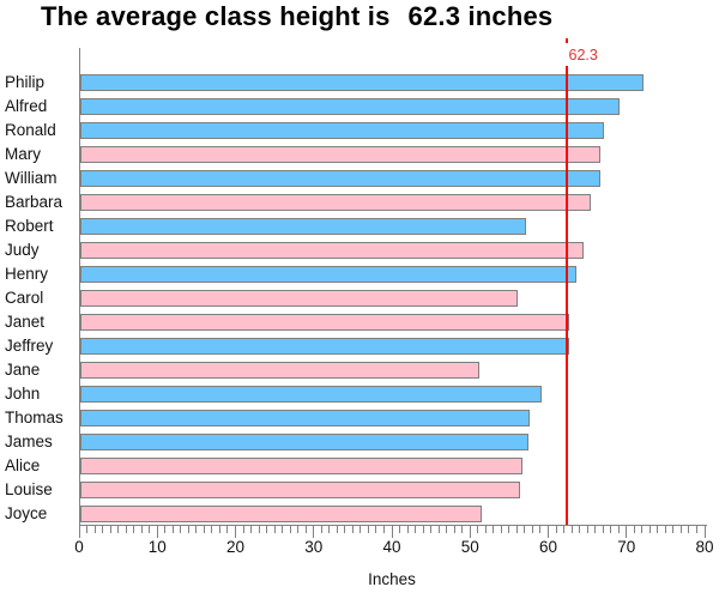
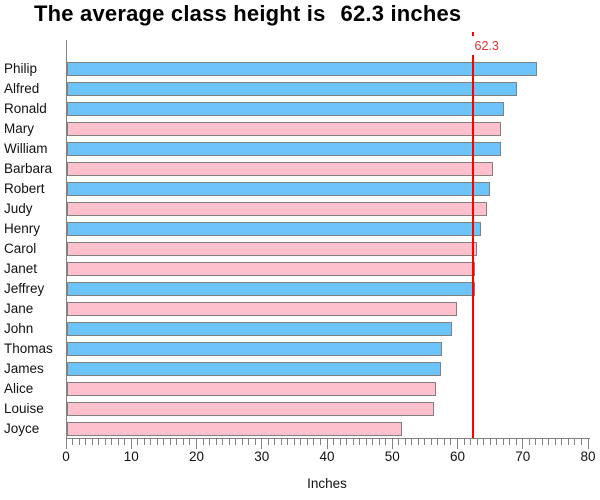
Robert: 57 -> 65
Carol: 56 -> 63
Jane: 51 -> 60
